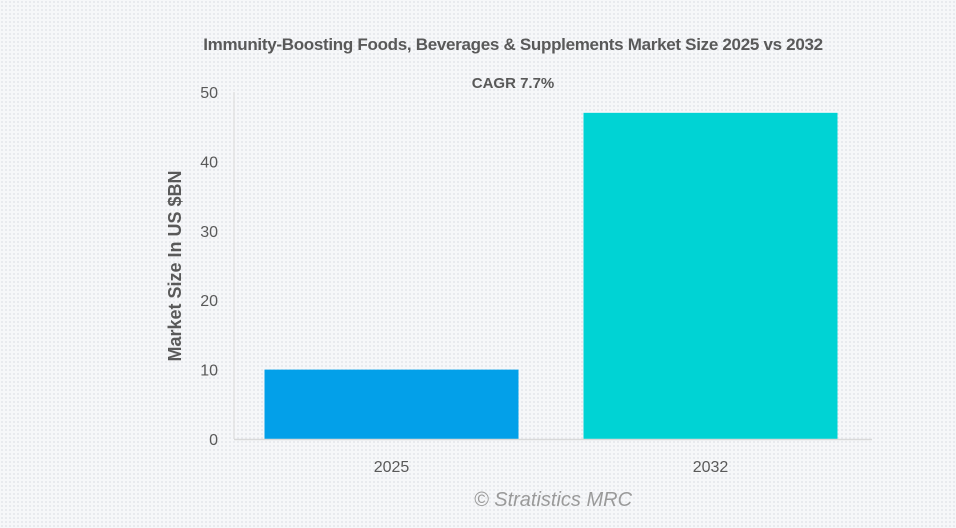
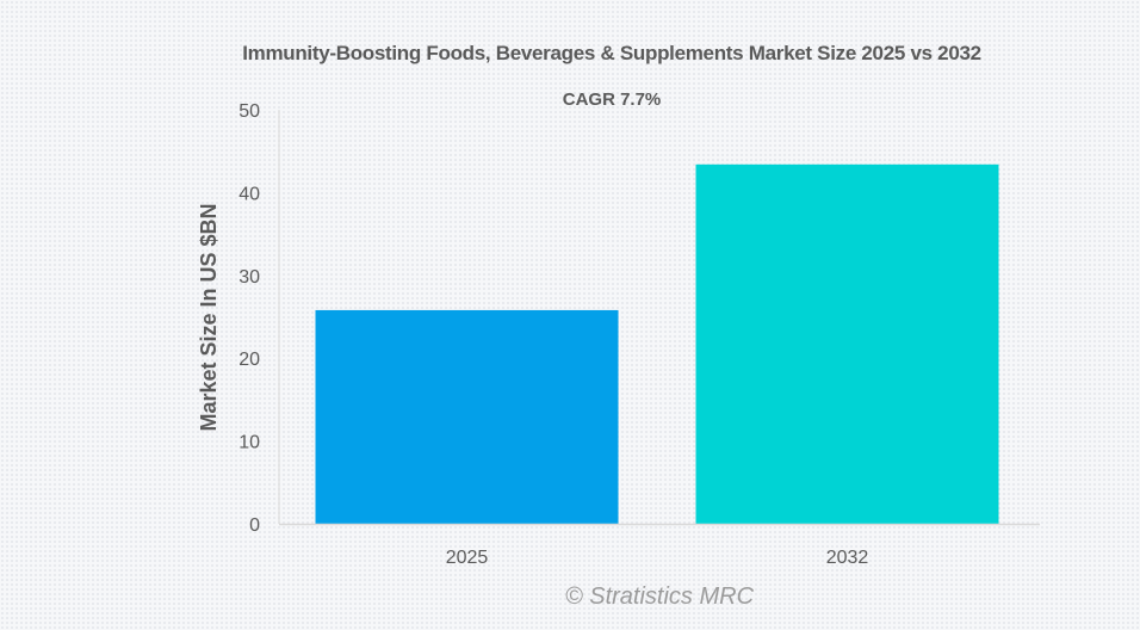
2025: 10 -> 26
2032: 47 -> 43
